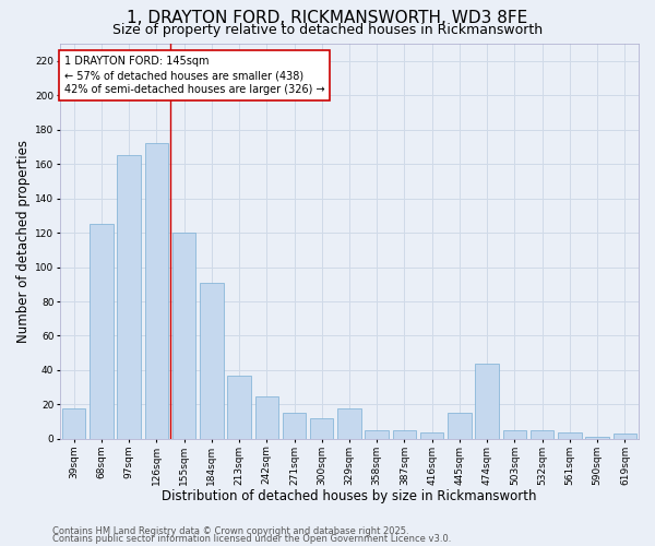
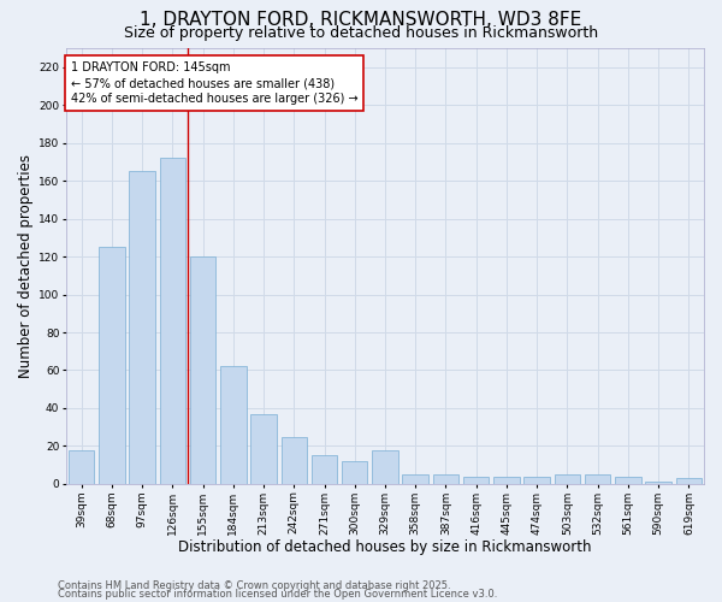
184sqm: 91 -> 62
445sqm: 15 -> 4
474sqm: 44 -> 4
